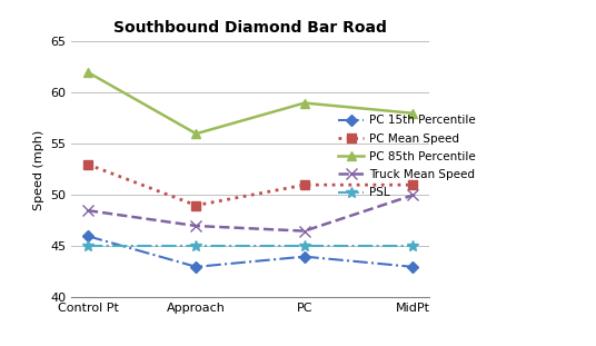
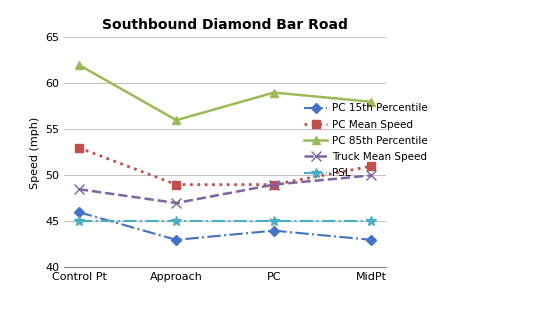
PC Mean Speed/PC: 51 -> 49
Truck Mean Speed/PC: 46.5 -> 49.0
